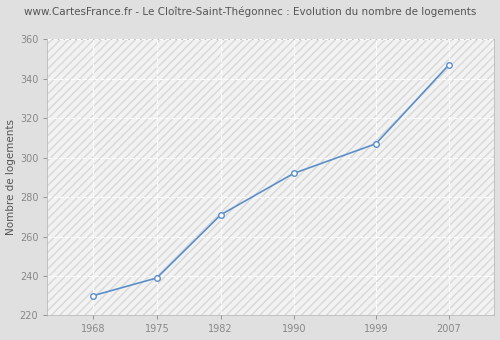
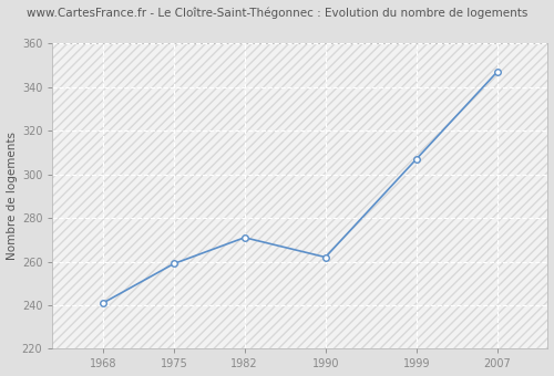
1968: 230 -> 241
1975: 239 -> 259
1990: 292 -> 262
